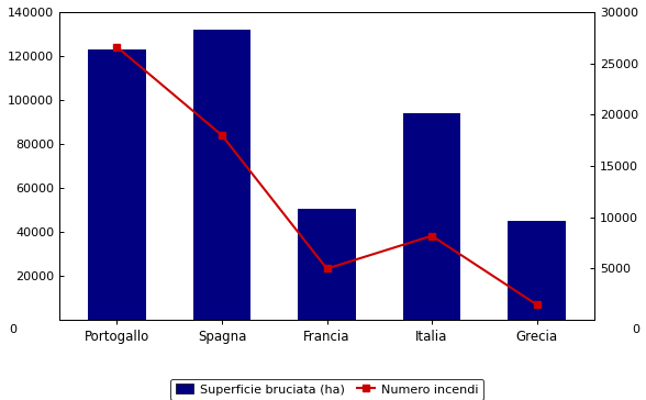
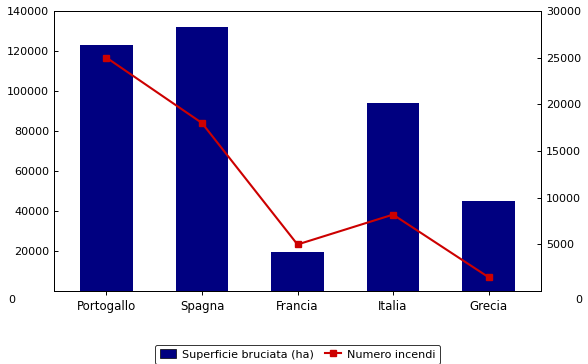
Numero incendi/Portogallo: 26600 -> 25000
Superficie bruciata (ha)/Francia: 50500 -> 19500
